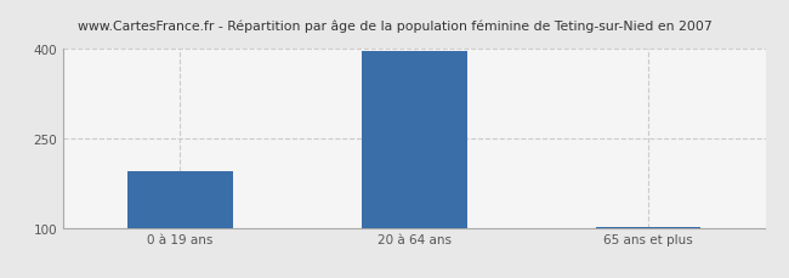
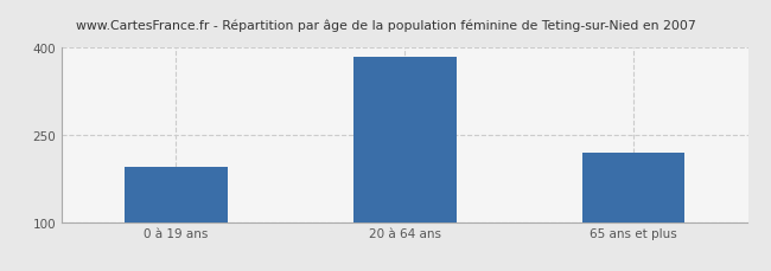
20 à 64 ans: 397 -> 385
65 ans et plus: 102 -> 220
